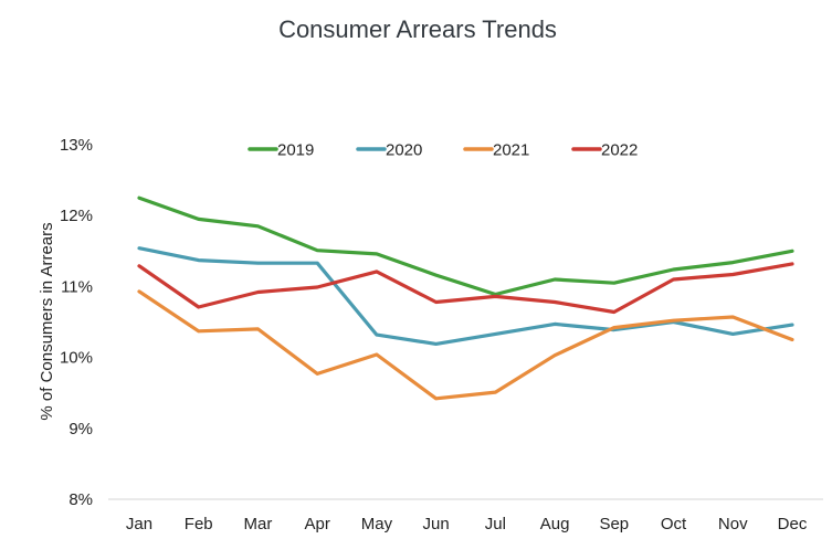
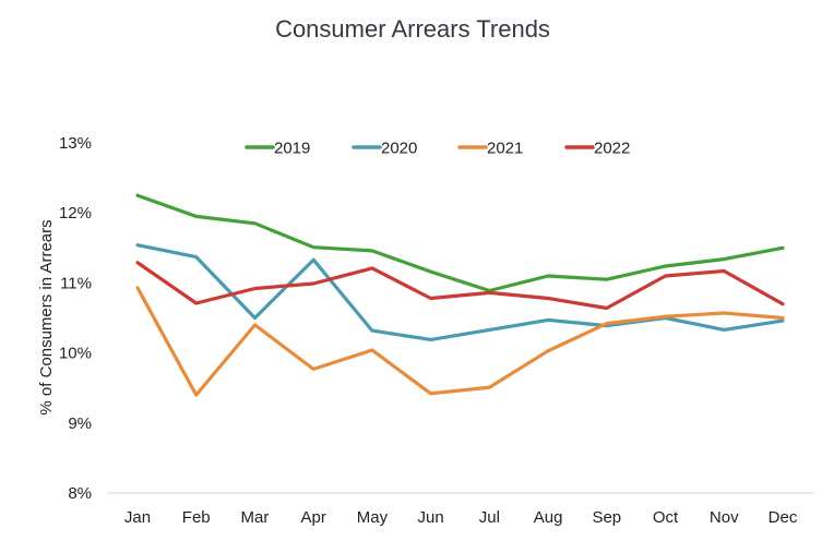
2021/Feb: 10.4% -> 9.4%
2020/Mar: 11.3% -> 10.5%
2021/Dec: 10.2% -> 10.5%
2022/Dec: 11.3% -> 10.7%
